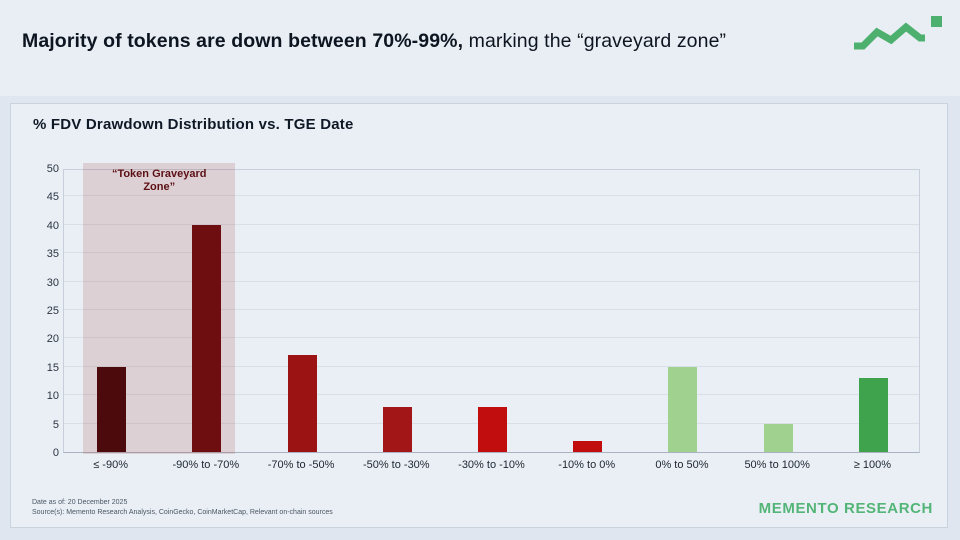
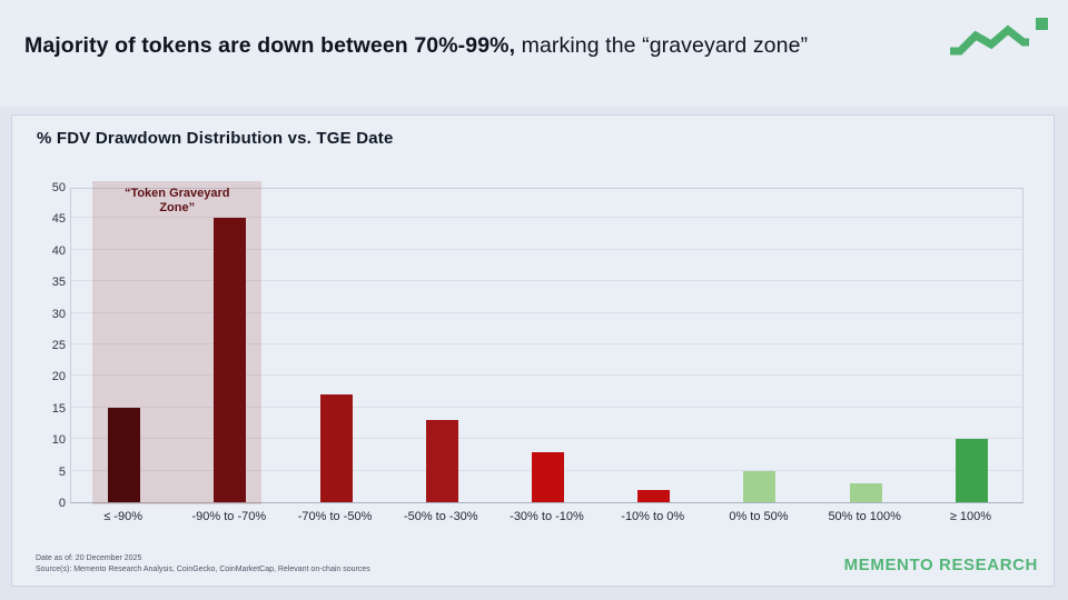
-90% to -70%: 40 -> 45
-50% to -30%: 8 -> 13
0% to 50%: 15 -> 5
50% to 100%: 5 -> 3
≥ 100%: 13 -> 10
